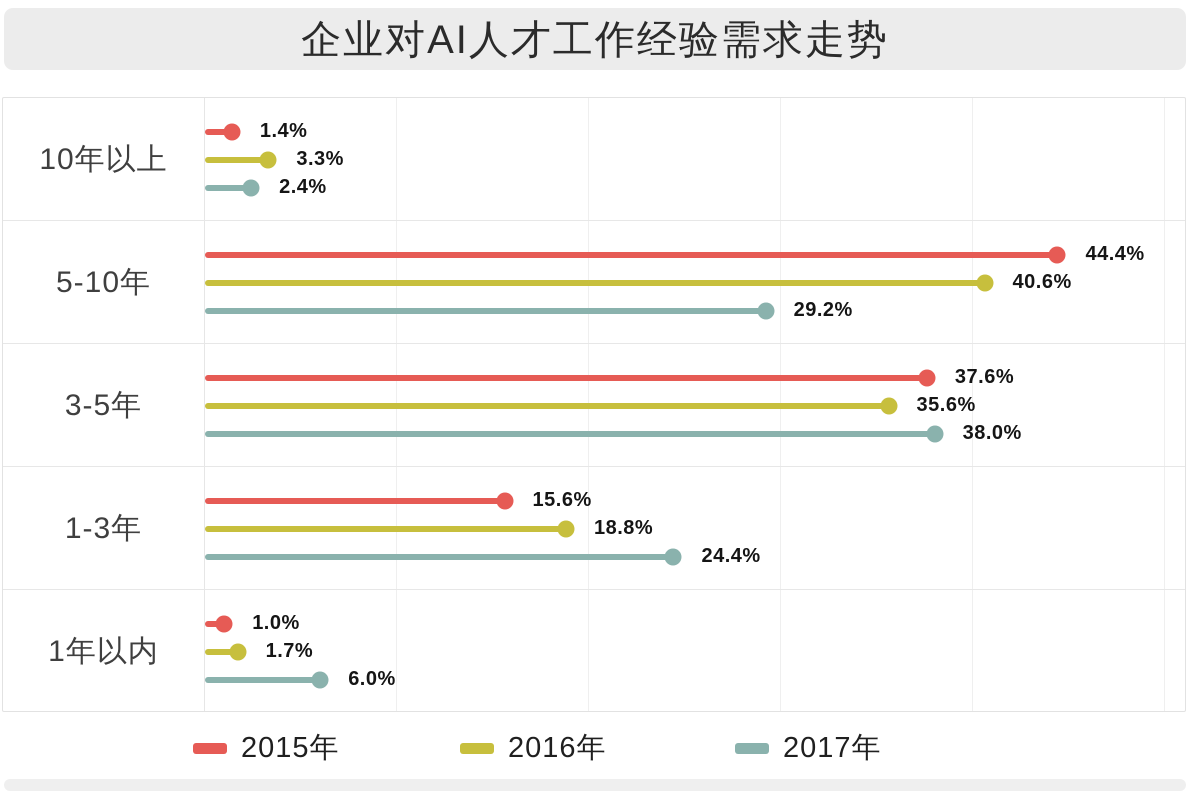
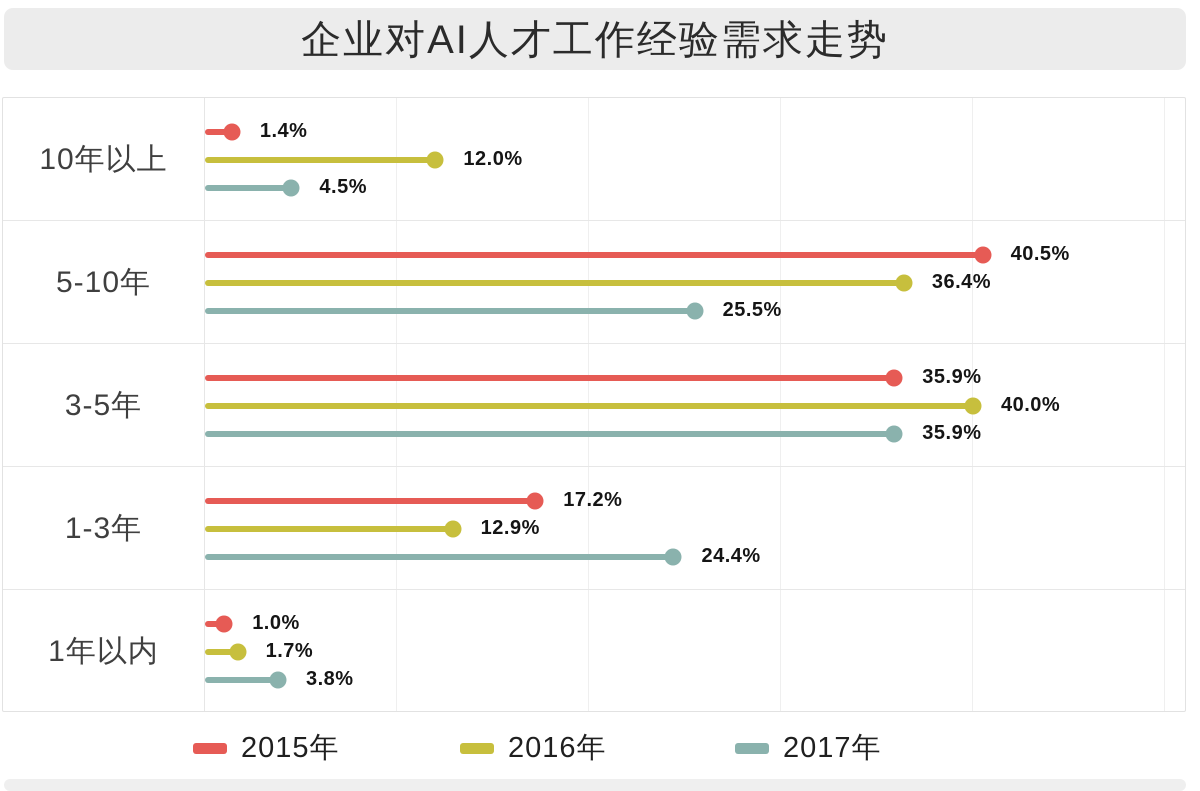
2016年/10年以上: 3.3% -> 12.0%
2017年/10年以上: 2.4% -> 4.5%
2015年/5-10年: 44.4% -> 40.5%
2016年/5-10年: 40.6% -> 36.4%
2017年/5-10年: 29.2% -> 25.5%
2015年/3-5年: 37.6% -> 35.9%
2016年/3-5年: 35.6% -> 40.0%
2017年/3-5年: 38.0% -> 35.9%
2015年/1-3年: 15.6% -> 17.2%
2016年/1-3年: 18.8% -> 12.9%
2017年/1年以内: 6.0% -> 3.8%
